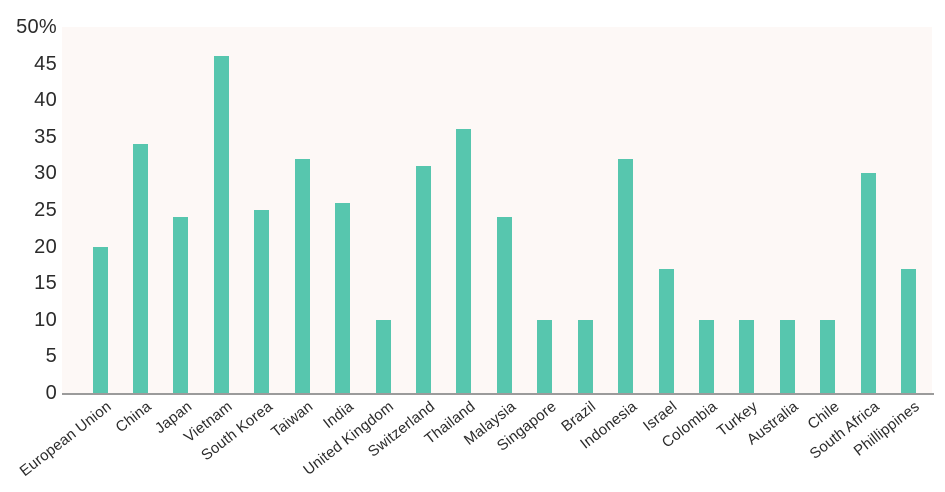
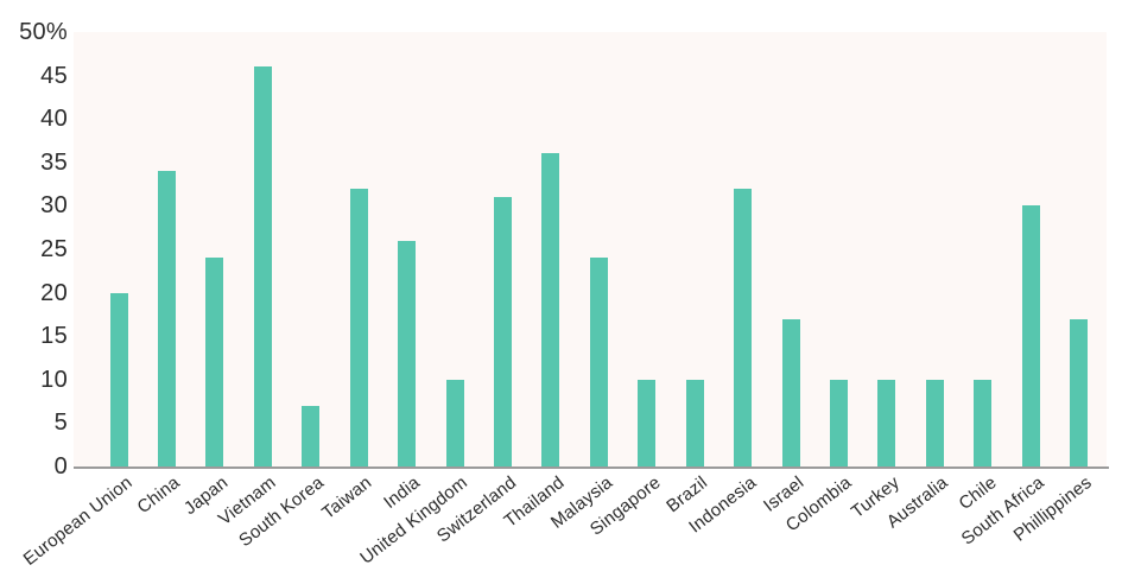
South Korea: 25% -> 7%
